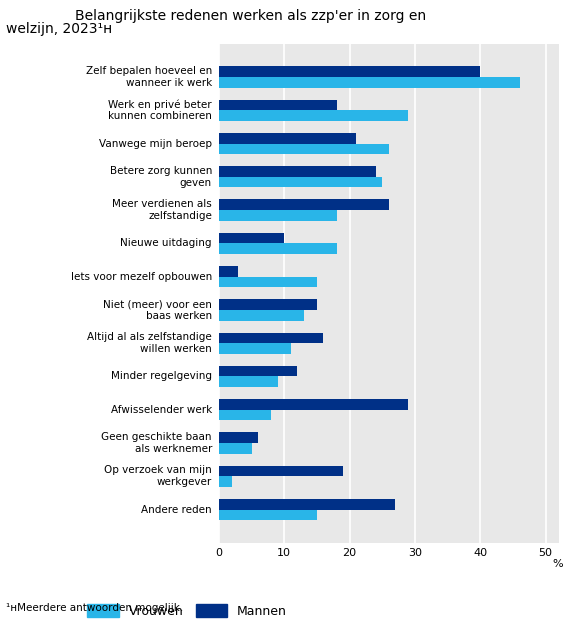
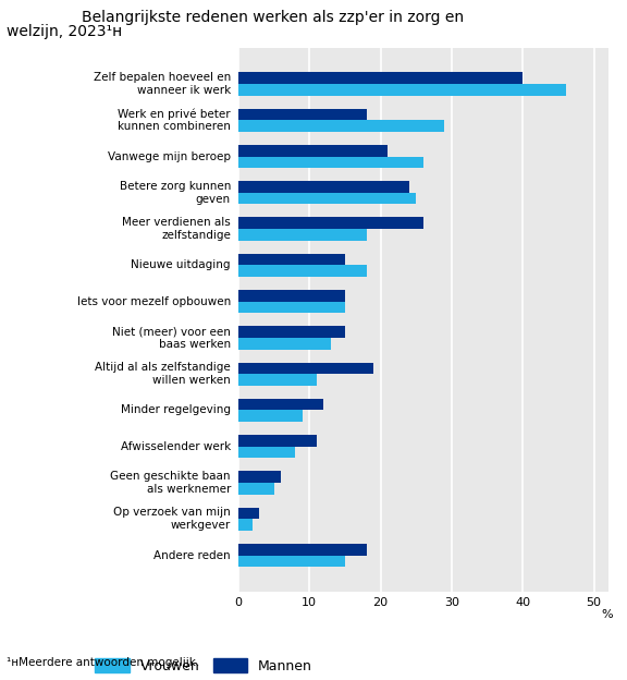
Mannen/Nieuwe uitdaging: 10 -> 15
Mannen/Iets voor mezelf opbouwen: 3 -> 15
Mannen/Altijd al als zelfstandige willen werken: 16 -> 19
Mannen/Afwisselender werk: 29 -> 11
Mannen/Op verzoek van mijn werkgever: 19 -> 3
Mannen/Andere reden: 27 -> 18
